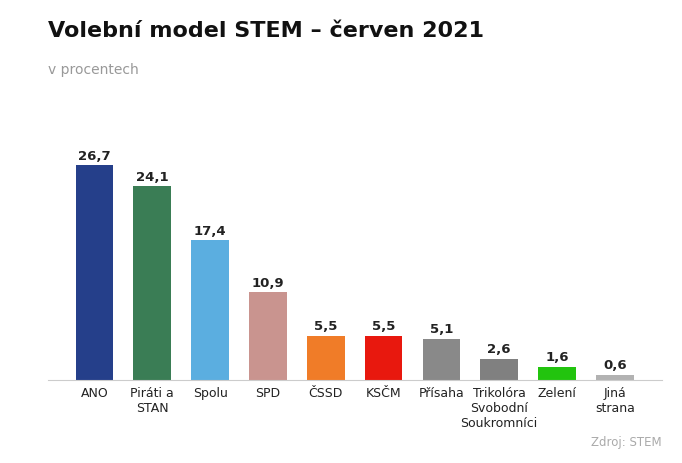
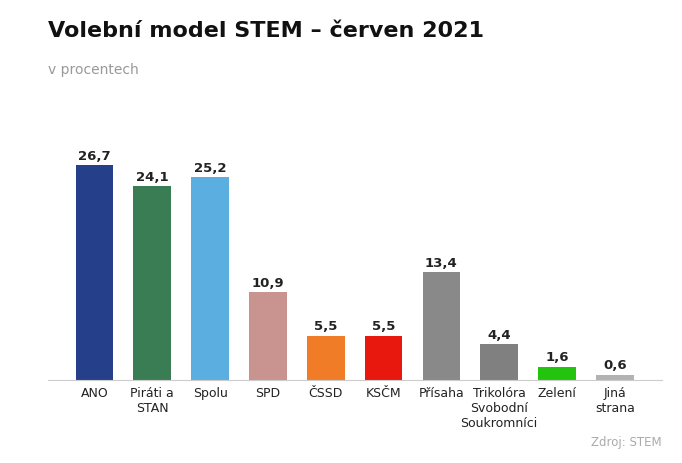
Spolu: 17,4 -> 25,2
Přísaha: 5,1 -> 13,4
Trikolóra Svobodní Soukromníci: 2,6 -> 4,4
